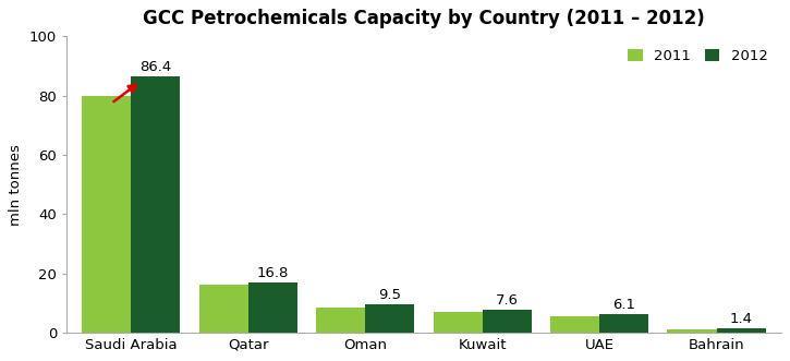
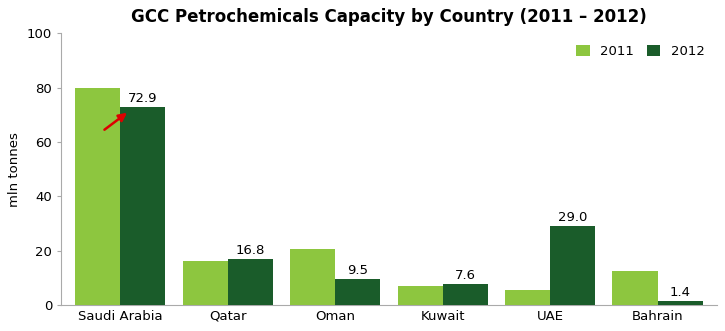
2012/Saudi Arabia: 86.4 -> 72.9
2011/Oman: 8.5 -> 20.5
2012/UAE: 6.1 -> 29.0
2011/Bahrain: 1.2 -> 12.5
